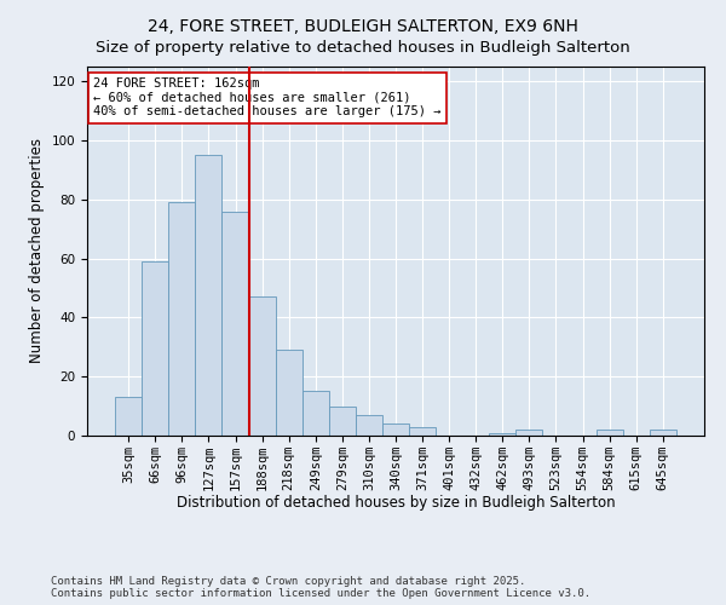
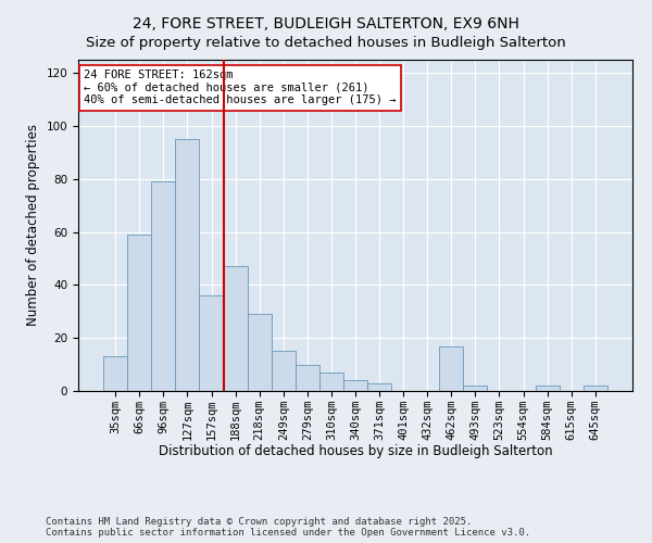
157sqm: 76 -> 36
462sqm: 1 -> 17
